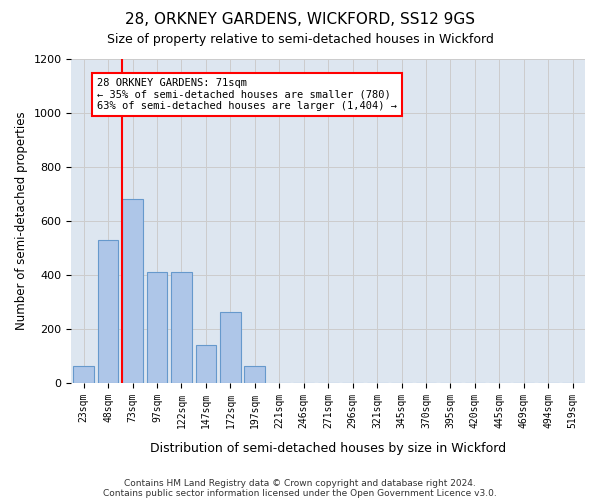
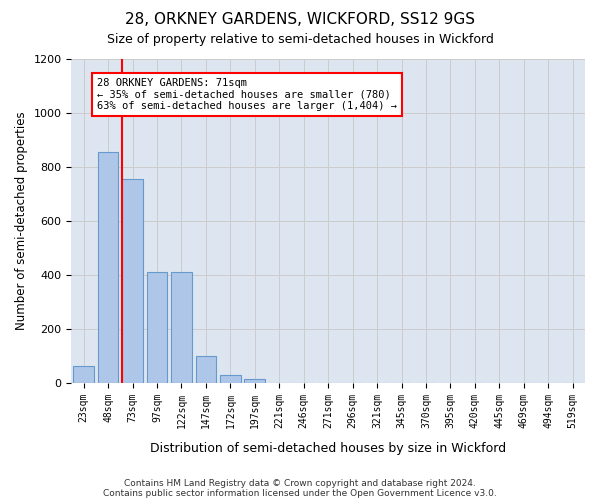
48sqm: 530 -> 855
73sqm: 680 -> 755
147sqm: 140 -> 100
172sqm: 265 -> 30
197sqm: 65 -> 15
